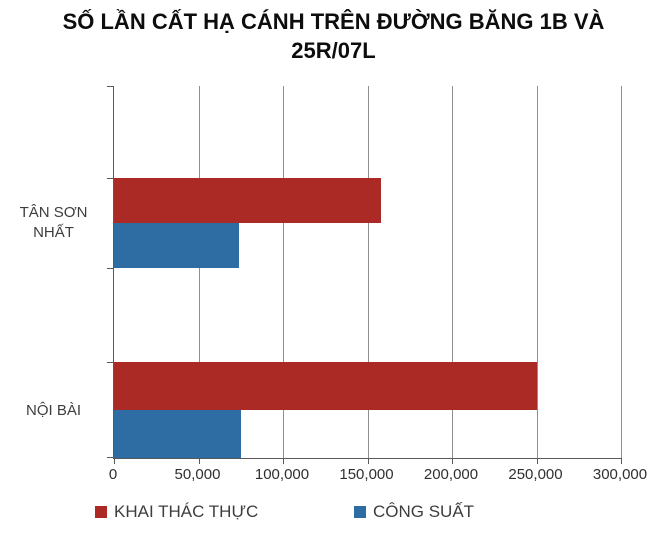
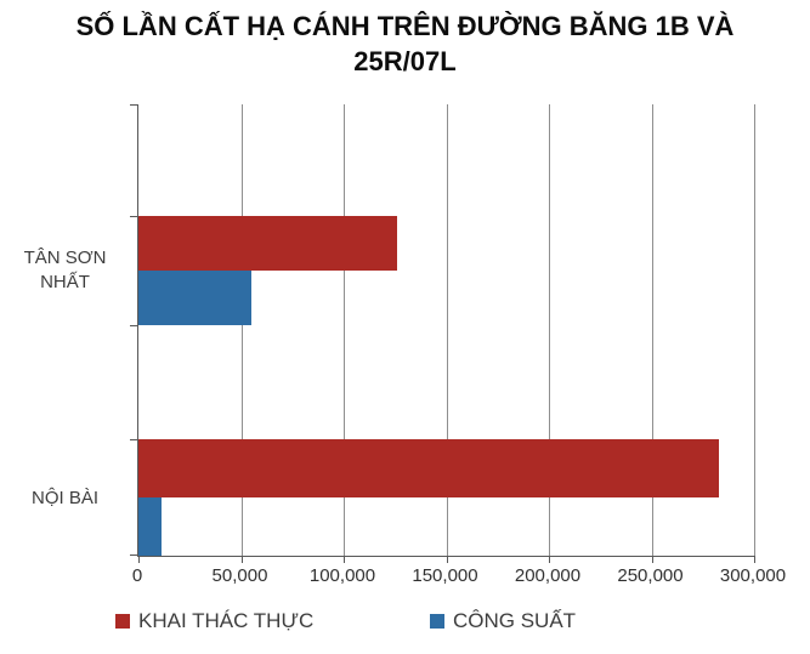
KHAI THÁC THỰC/TÂN SƠN NHẤT: 158000 -> 126000
CÔNG SUẤT/TÂN SƠN NHẤT: 74000 -> 55000
KHAI THÁC THỰC/NỘI BÀI: 250000 -> 283000
CÔNG SUẤT/NỘI BÀI: 75000 -> 11000
